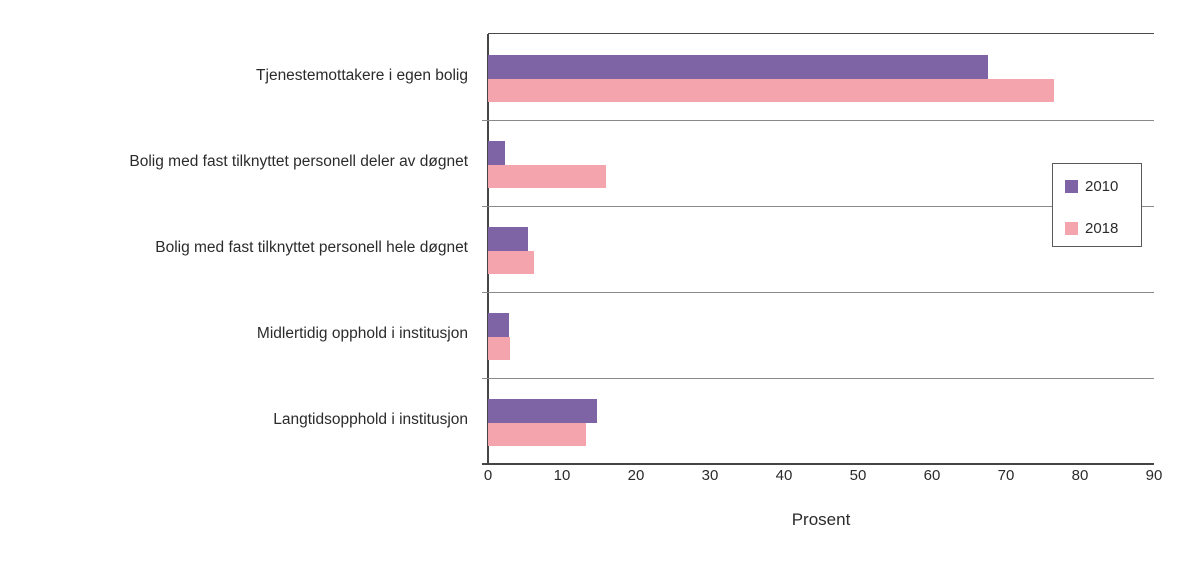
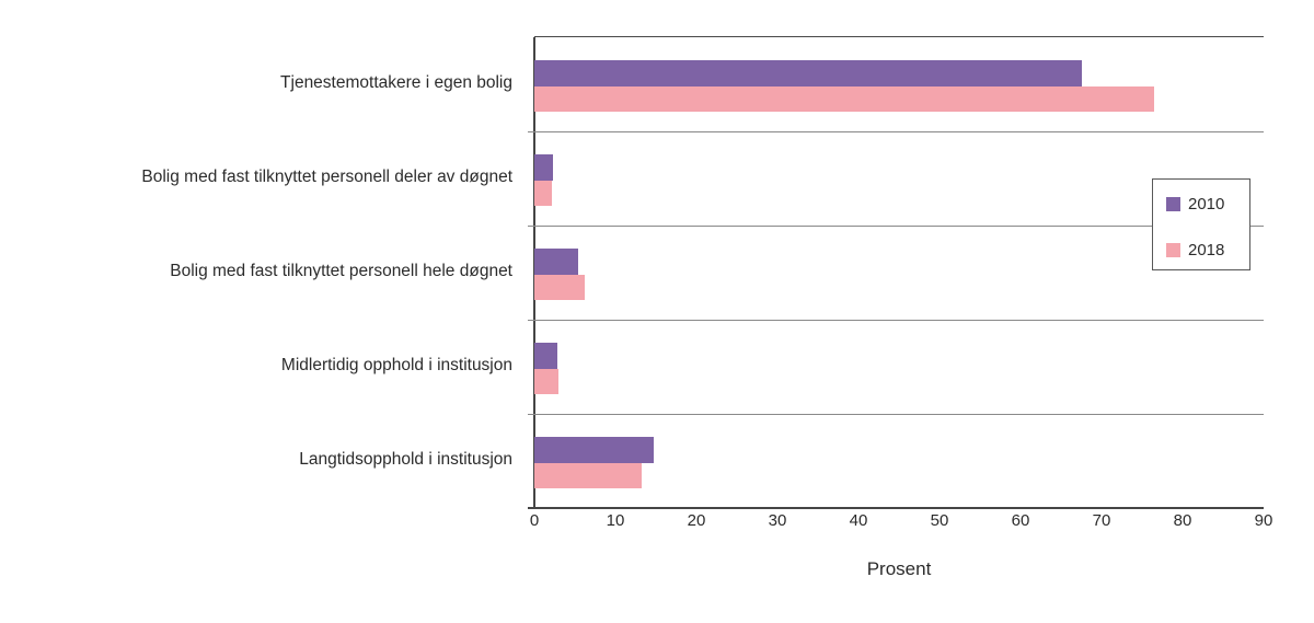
2018/Bolig med fast tilknyttet personell deler av døgnet: 16 -> 2
